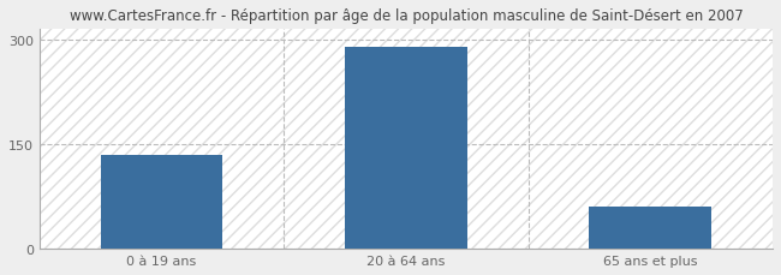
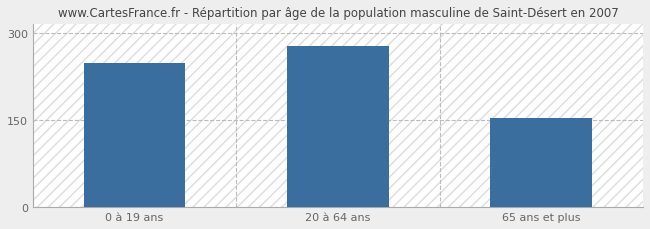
0 à 19 ans: 135 -> 248
20 à 64 ans: 290 -> 278
65 ans et plus: 60 -> 154
